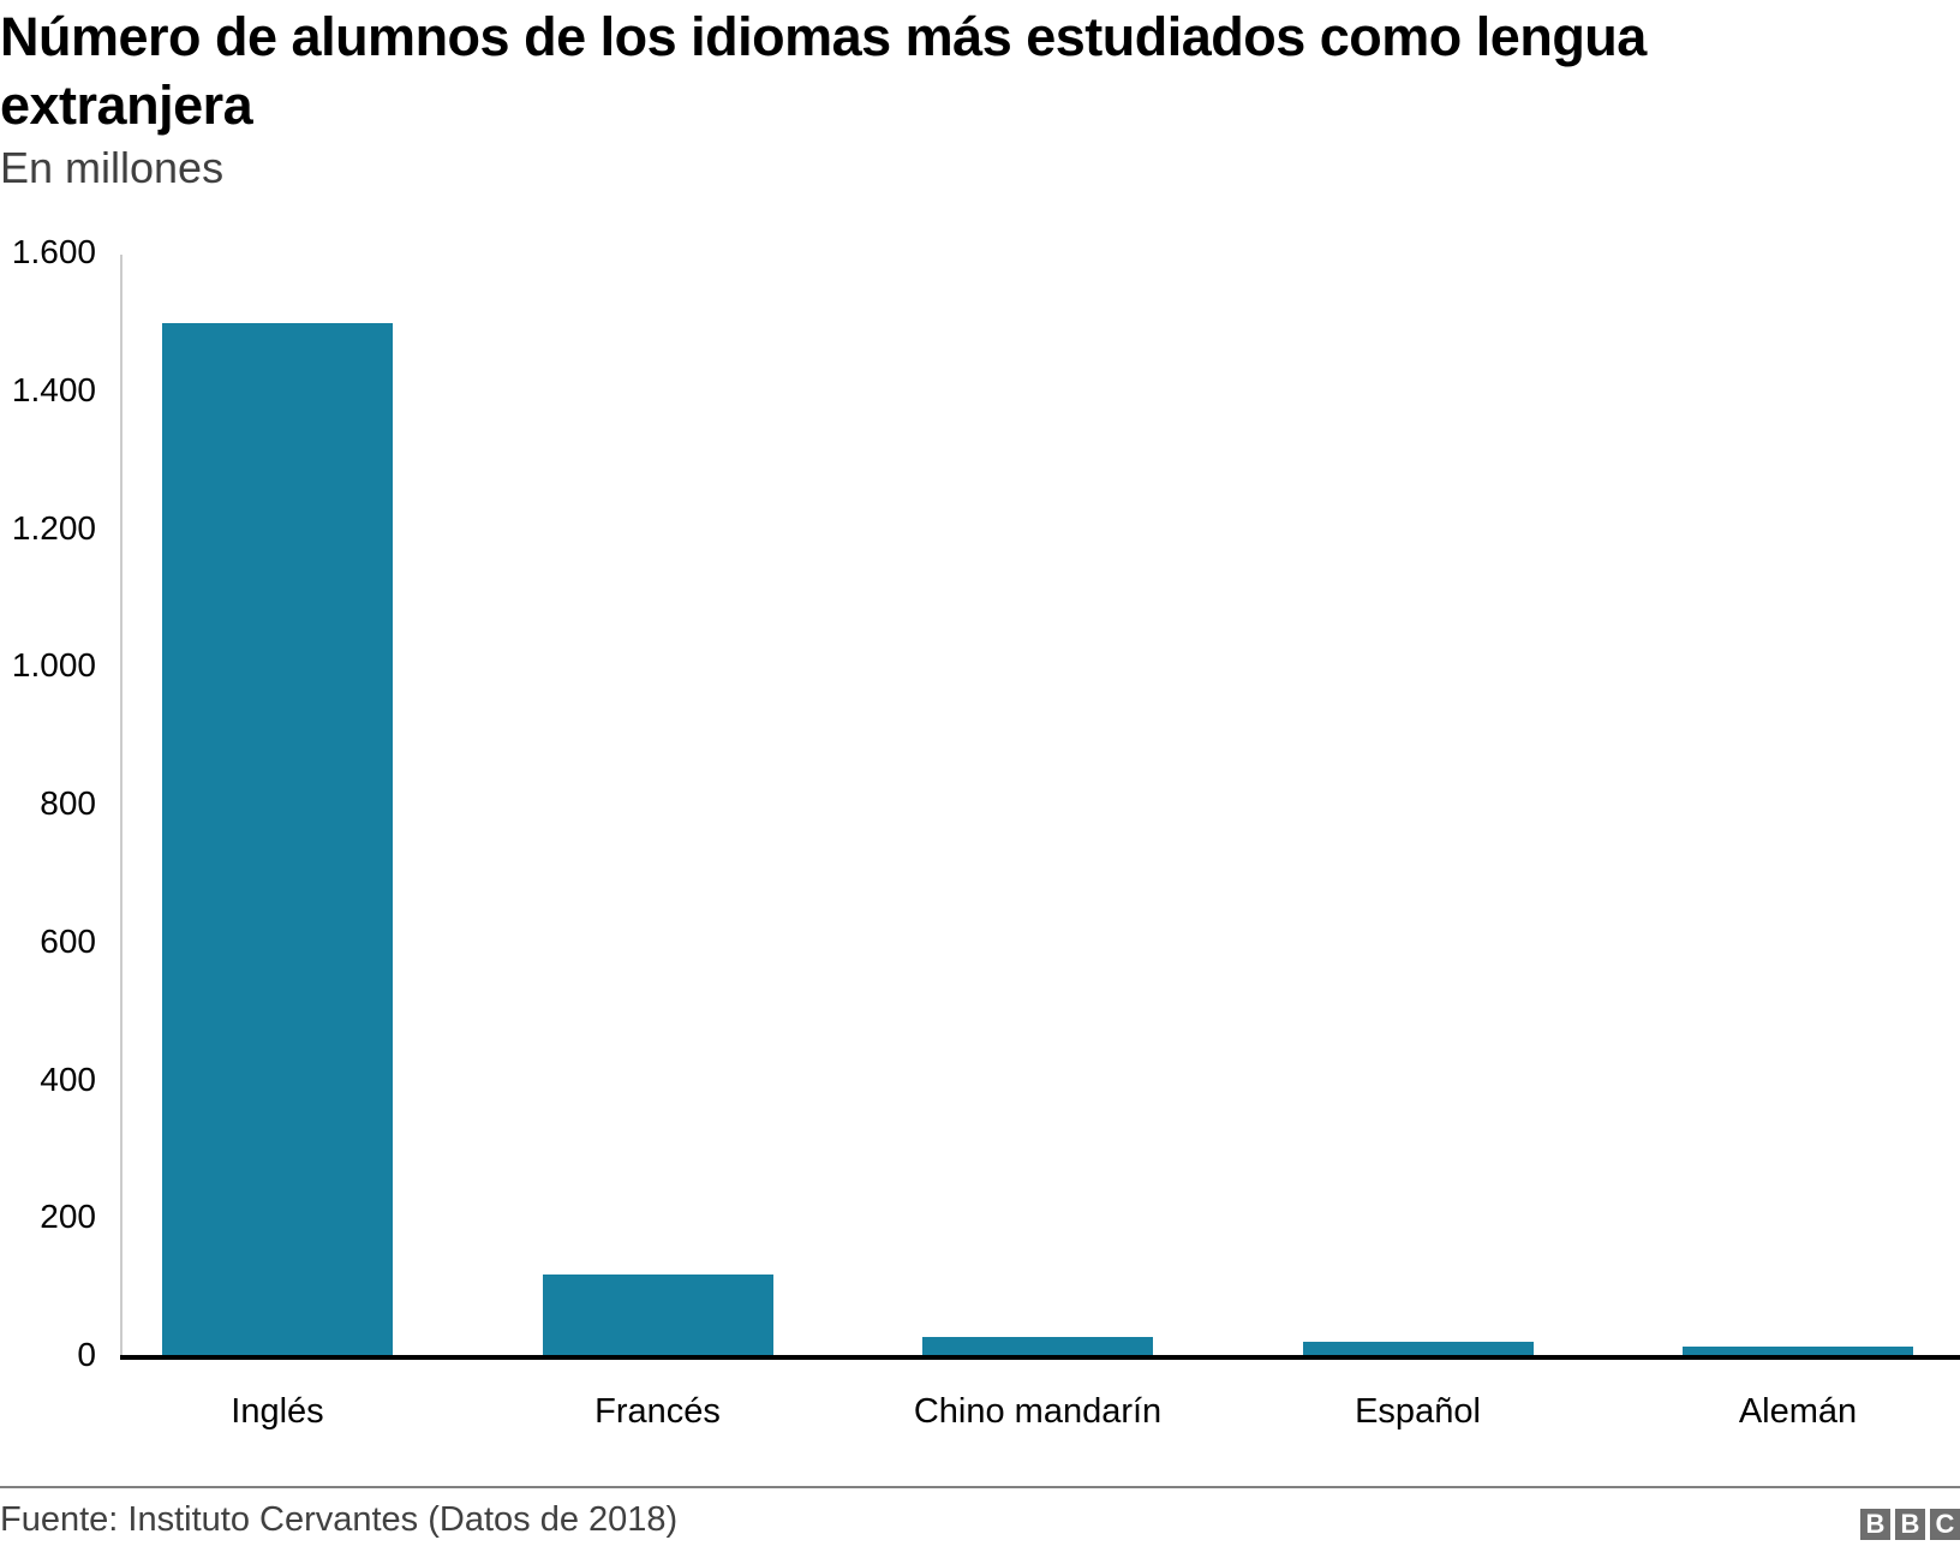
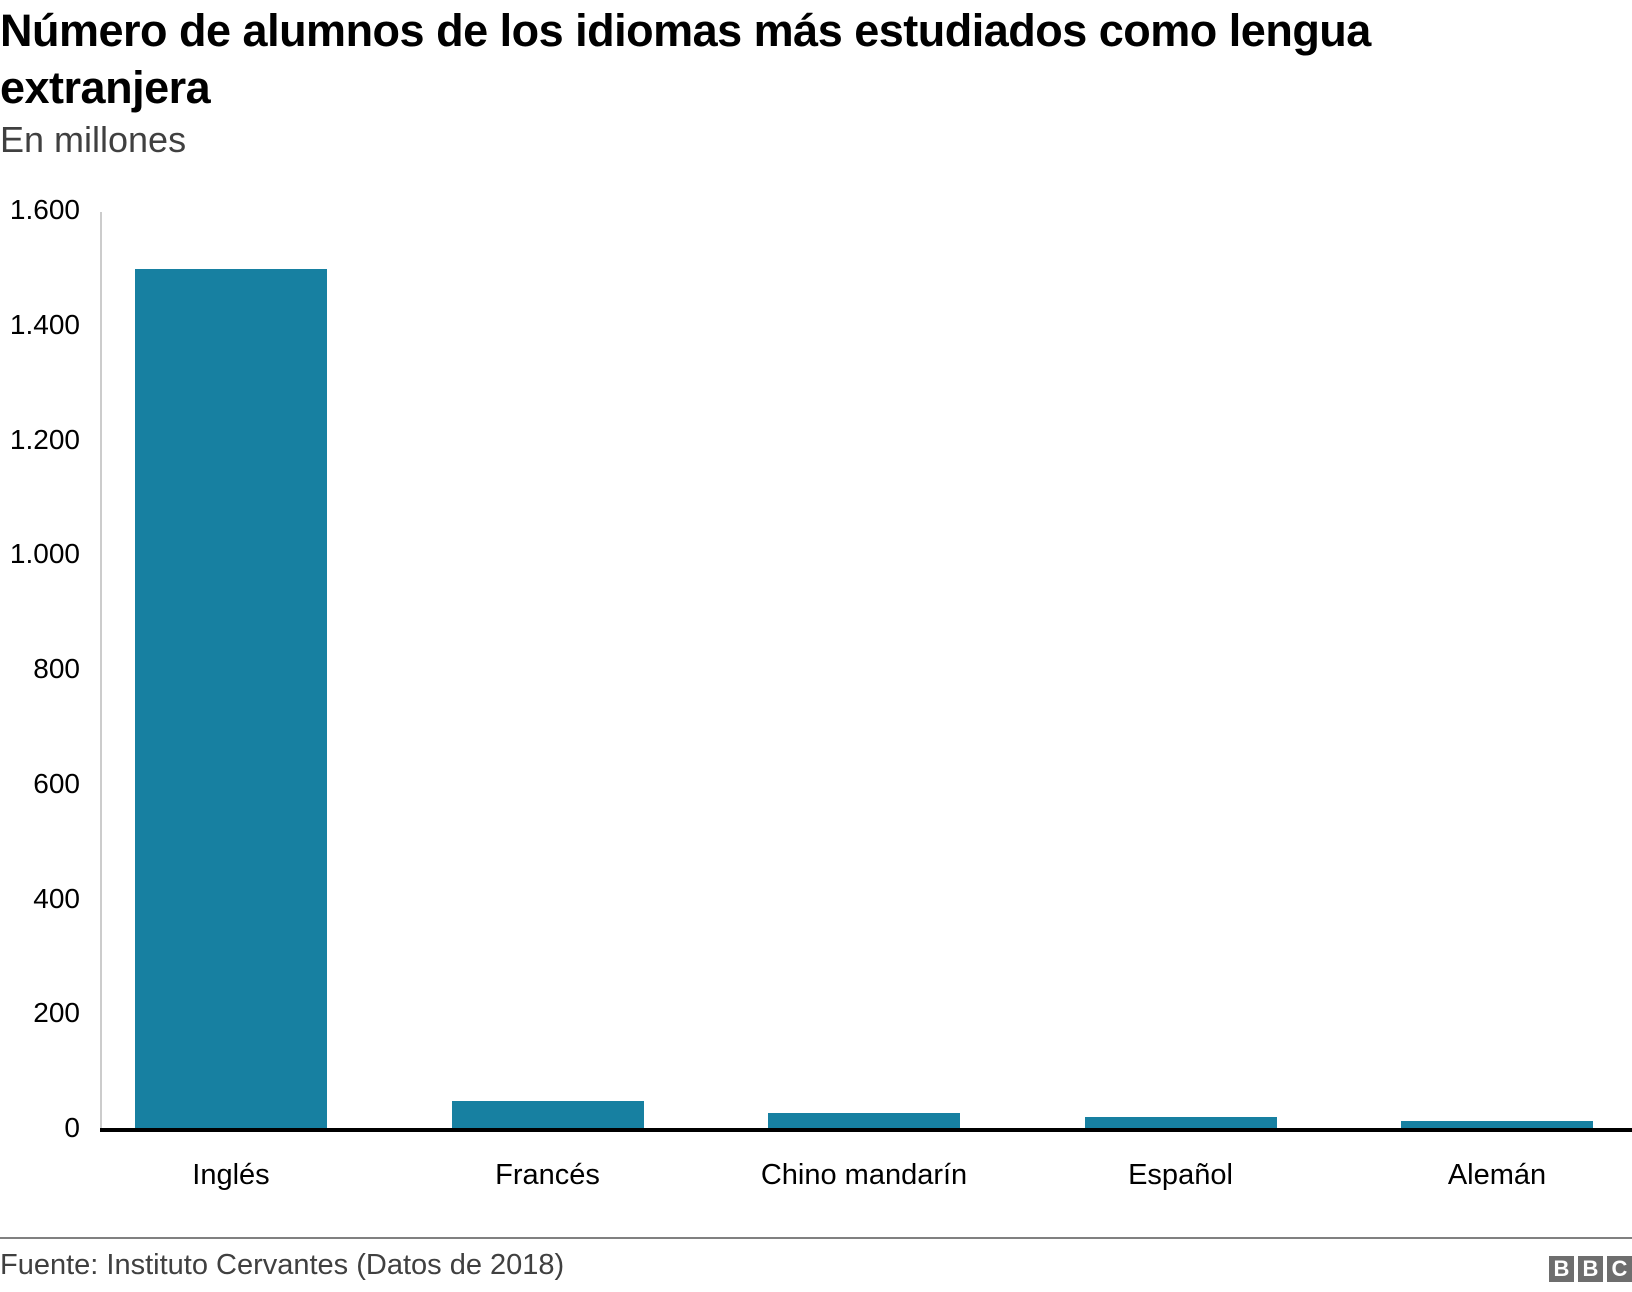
Francés: 120 -> 50
